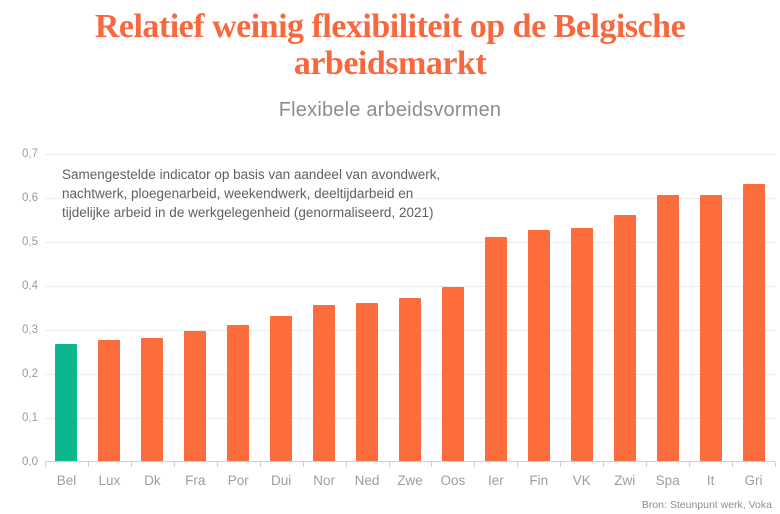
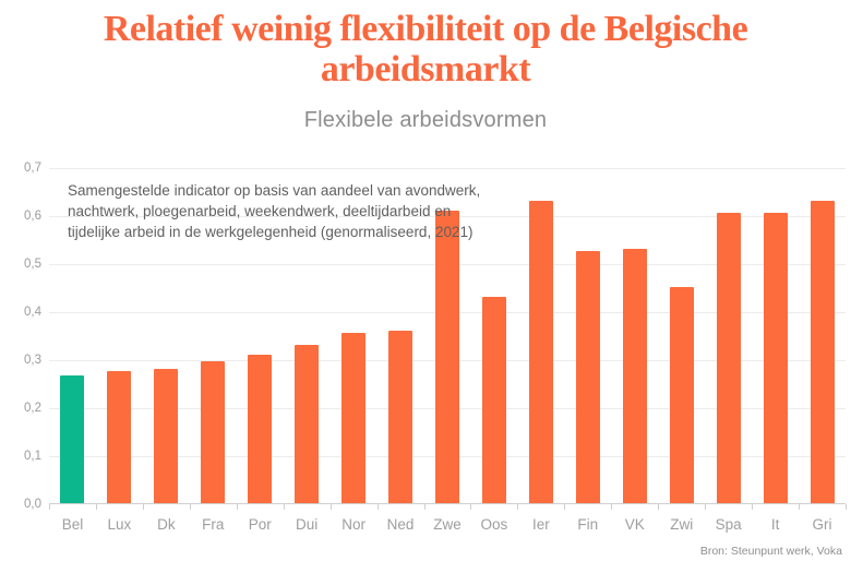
Zwe: 0,37 -> 0,61
Oos: 0,40 -> 0,43
Ier: 0,51 -> 0,63
Zwi: 0,56 -> 0,45
